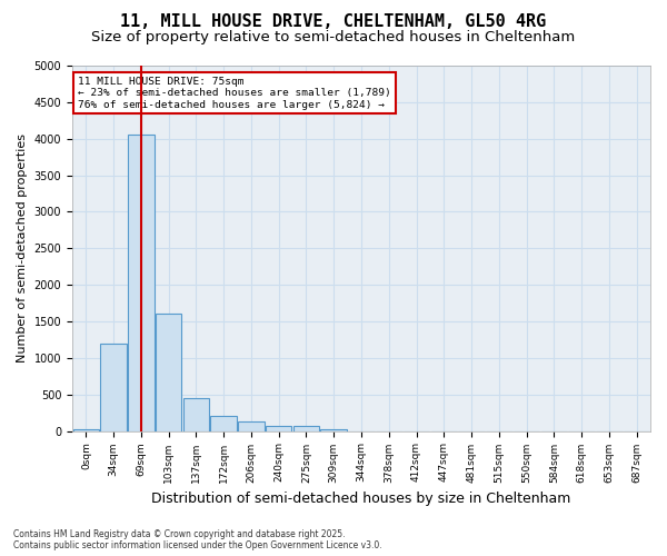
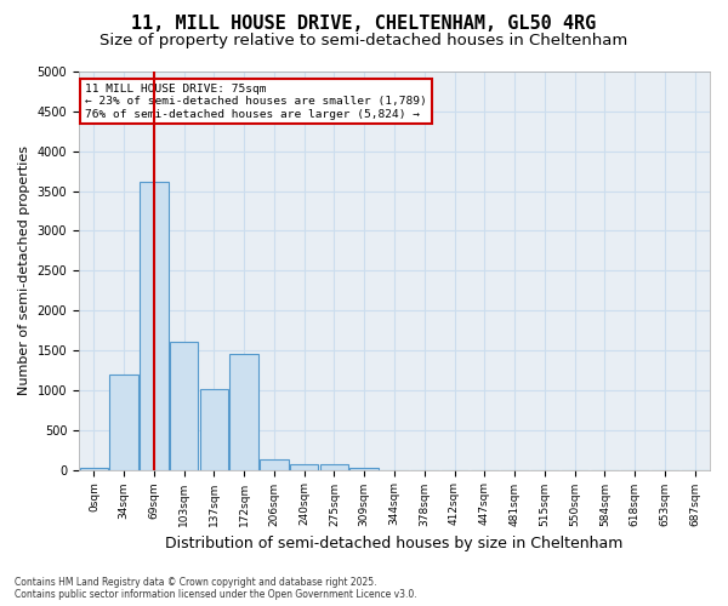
69sqm: 4050 -> 3620
137sqm: 450 -> 1020
172sqm: 200 -> 1460
